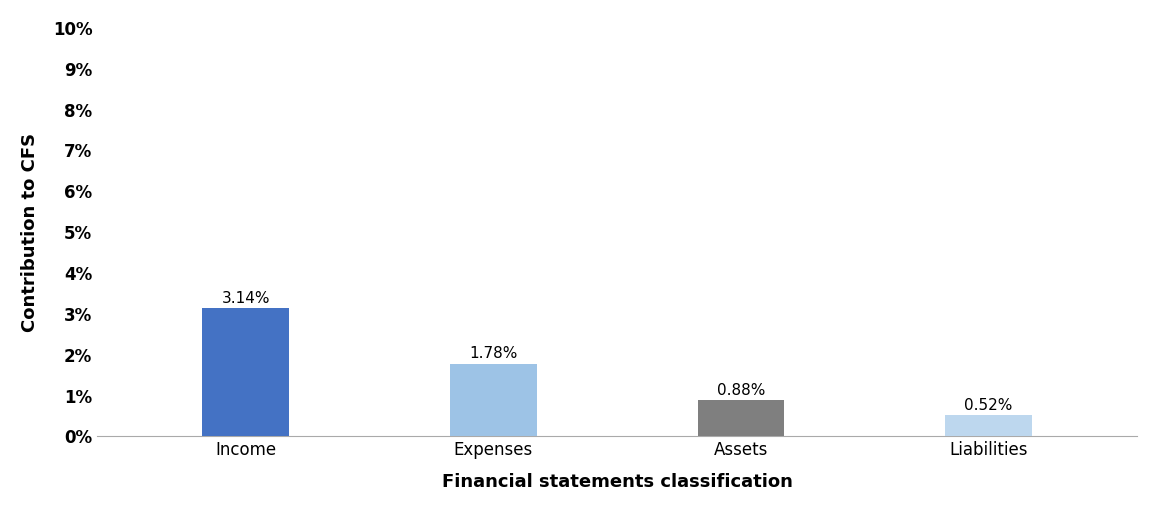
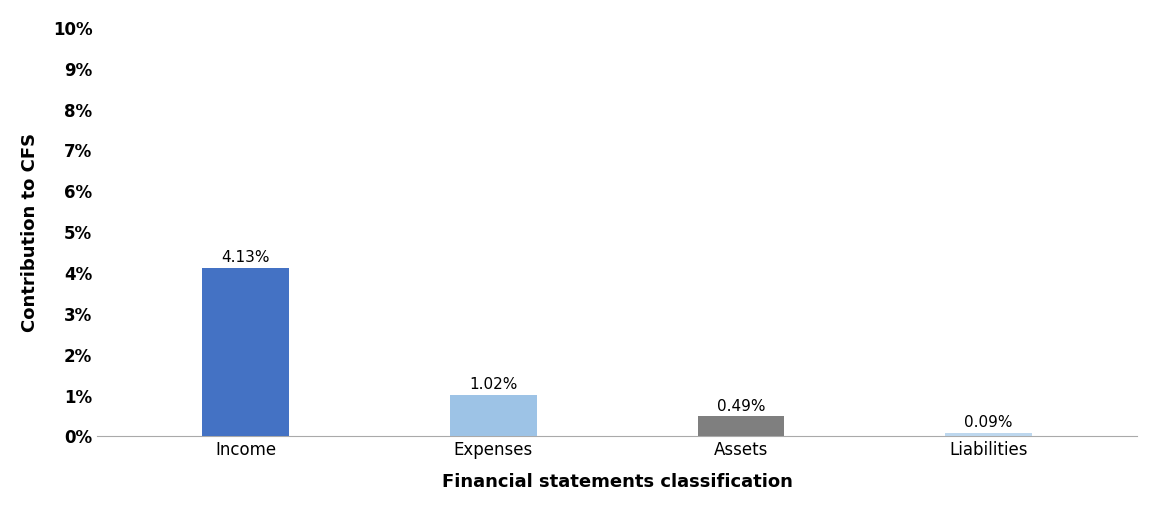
Income: 3.14% -> 4.13%
Expenses: 1.78% -> 1.02%
Assets: 0.88% -> 0.49%
Liabilities: 0.52% -> 0.09%
